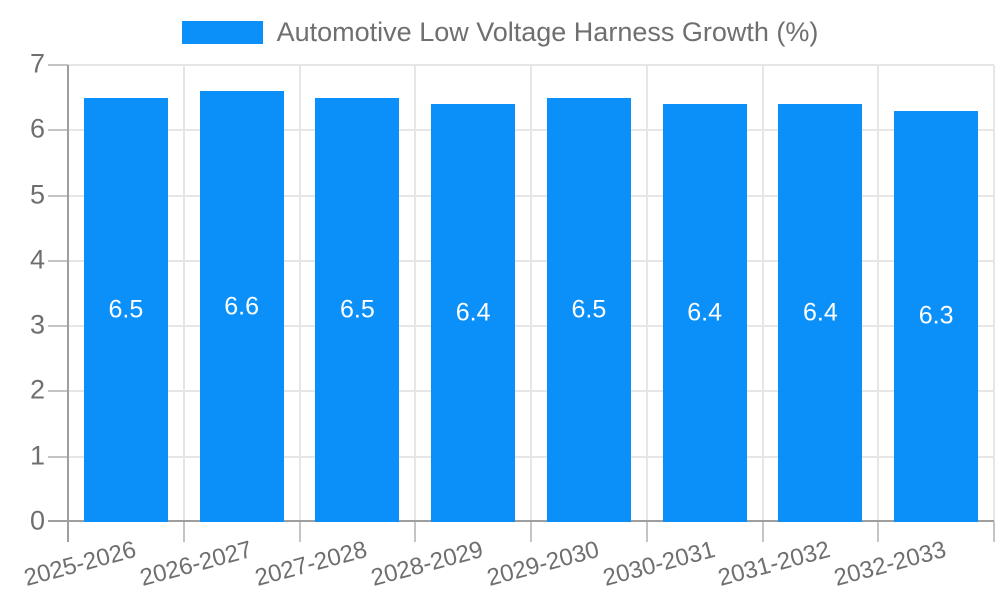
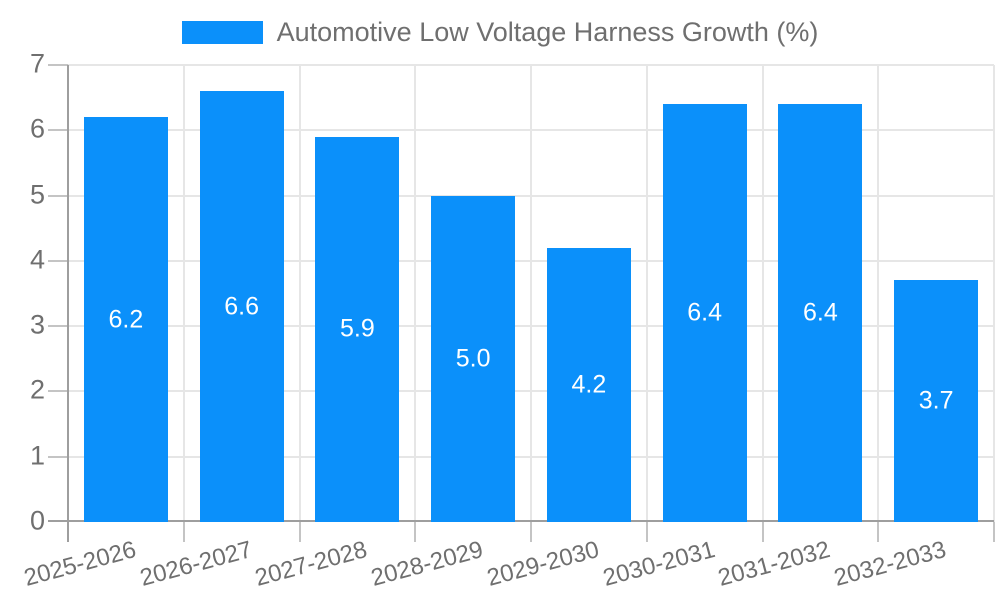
2025-2026: 6.5 -> 6.2
2027-2028: 6.5 -> 5.9
2028-2029: 6.4 -> 5.0
2029-2030: 6.5 -> 4.2
2032-2033: 6.3 -> 3.7
